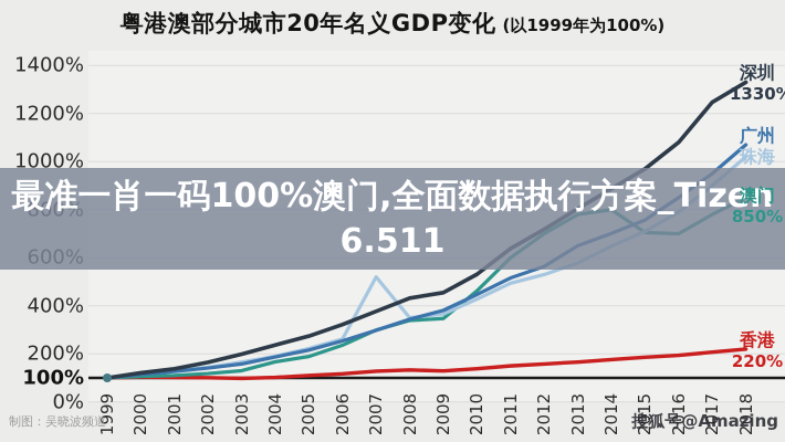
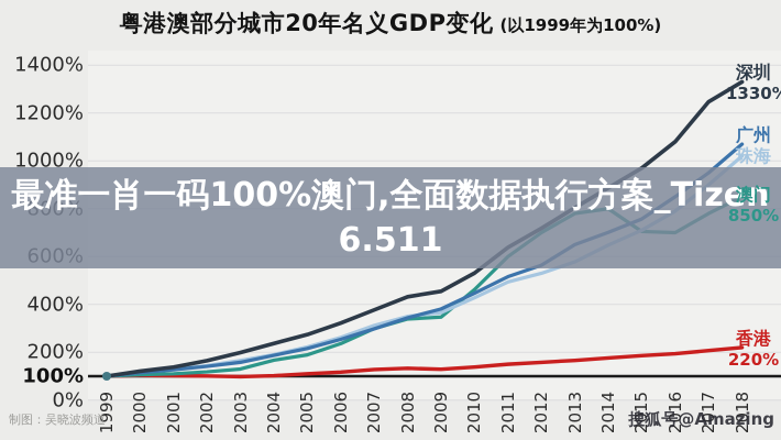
珠海/2007: 520% -> 310%
